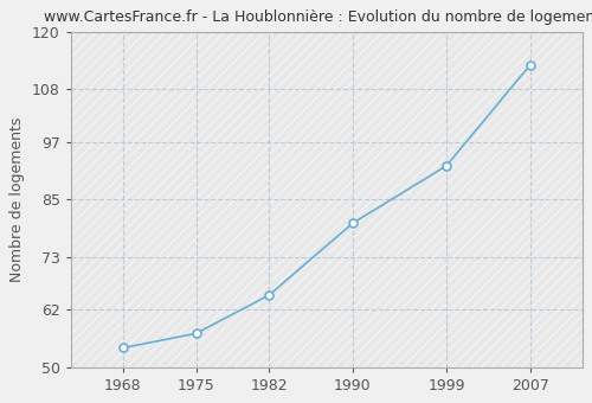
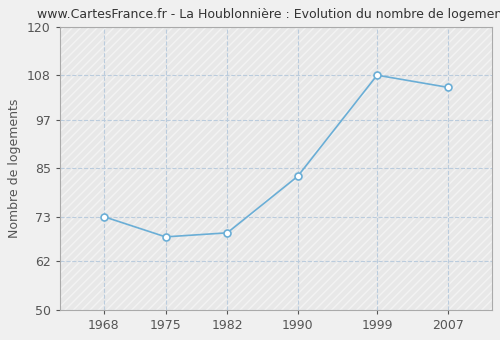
1968: 54 -> 73
1975: 57 -> 68
1982: 65 -> 69
1990: 80 -> 83
1999: 92 -> 108
2007: 113 -> 105
